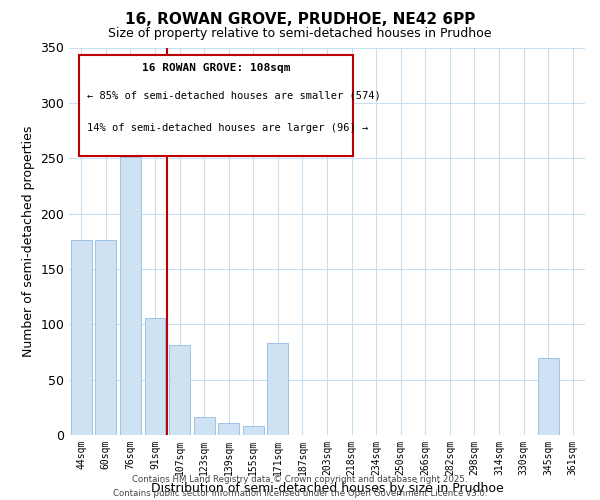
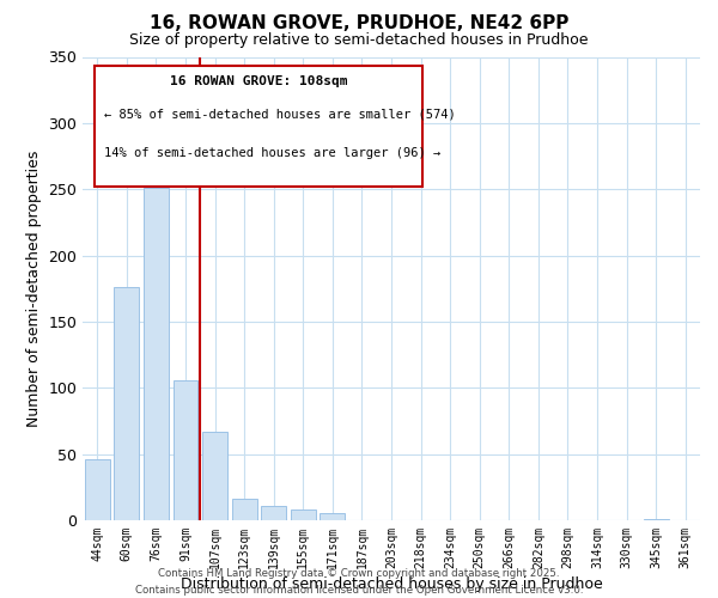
44sqm: 176 -> 46
107sqm: 81 -> 67
171sqm: 83 -> 5
345sqm: 70 -> 1
